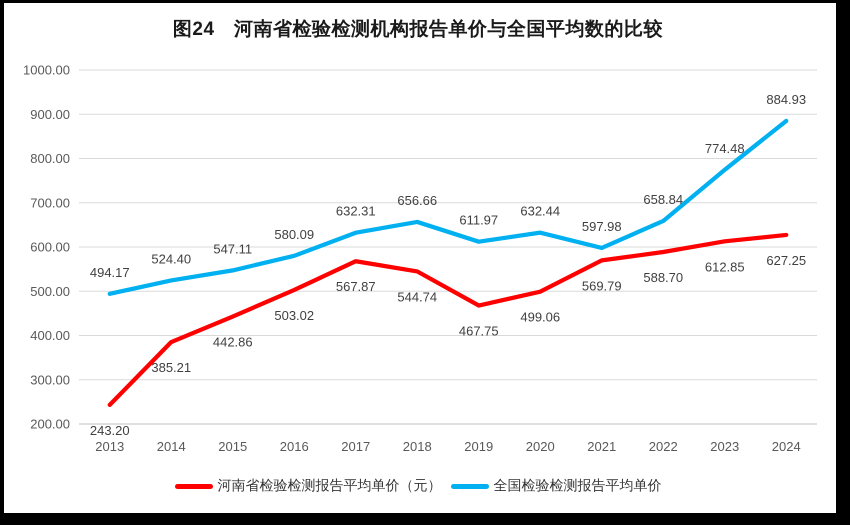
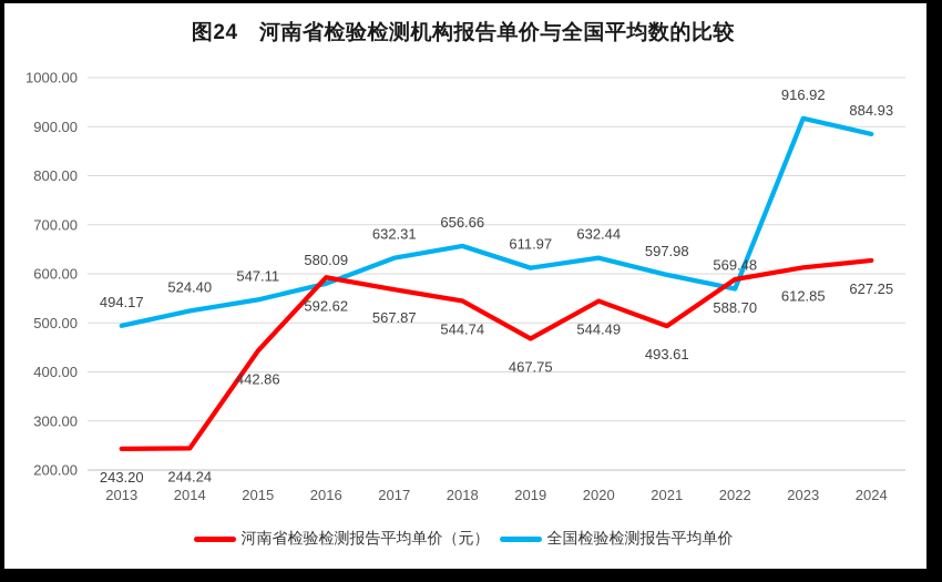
河南省检验检测报告平均单价（元）/2014: 385.21 -> 244.24
河南省检验检测报告平均单价（元）/2016: 503.02 -> 592.62
河南省检验检测报告平均单价（元）/2020: 499.06 -> 544.49
河南省检验检测报告平均单价（元）/2021: 569.79 -> 493.61
全国检验检测报告平均单价/2022: 658.84 -> 569.48
全国检验检测报告平均单价/2023: 774.48 -> 916.92
